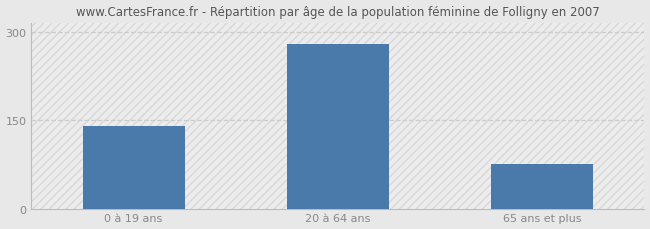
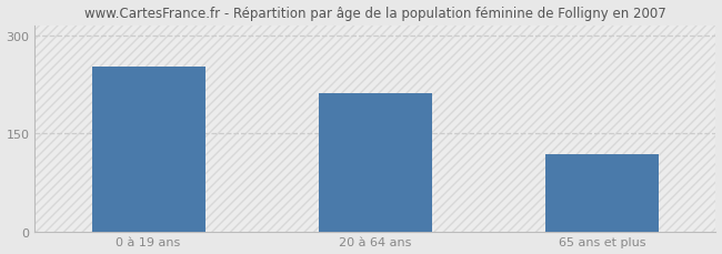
0 à 19 ans: 140 -> 252
20 à 64 ans: 280 -> 212
65 ans et plus: 75 -> 118
